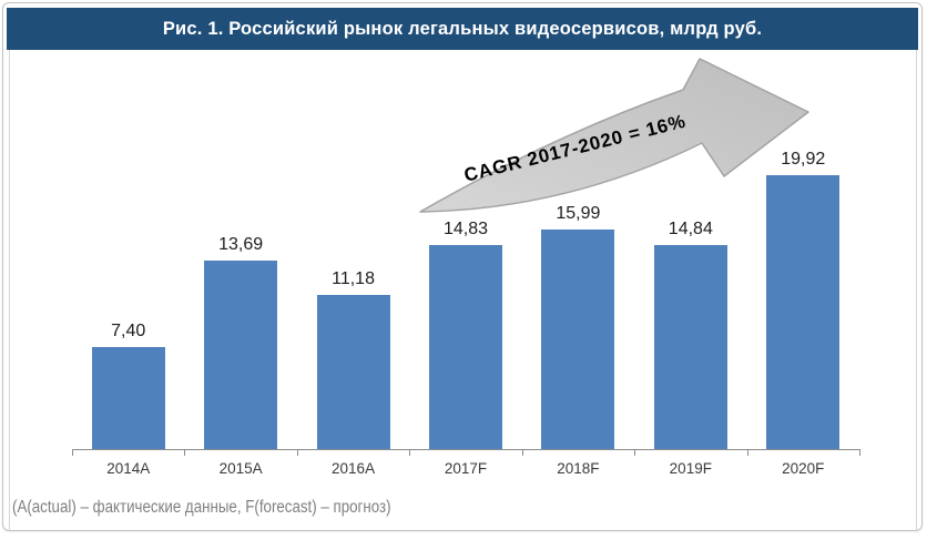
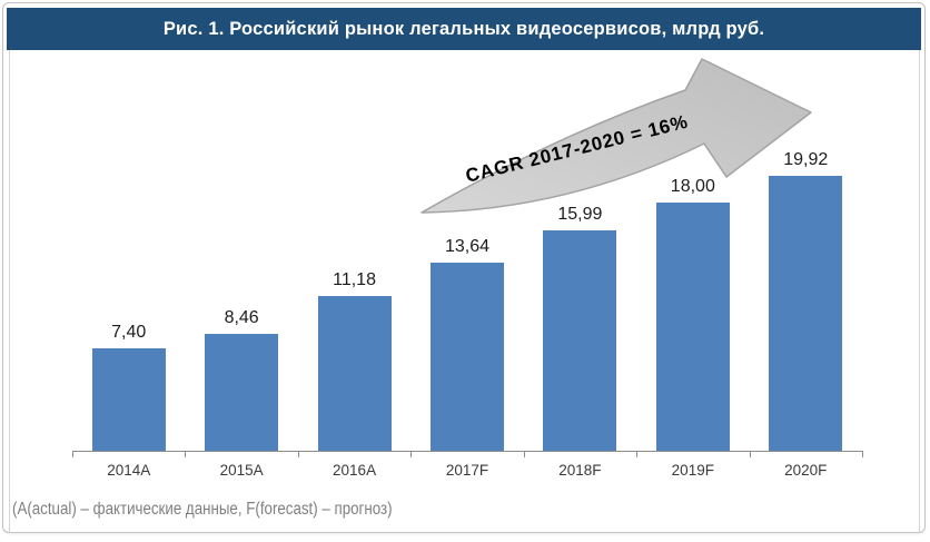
2015A: 13,69 -> 8,46
2017F: 14,83 -> 13,64
2019F: 14,84 -> 18,00
